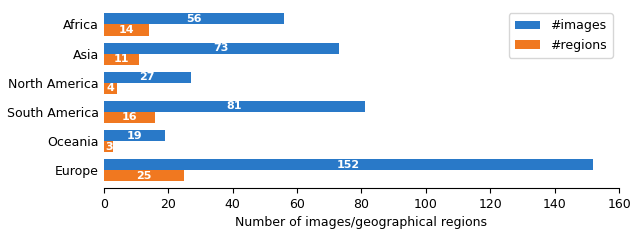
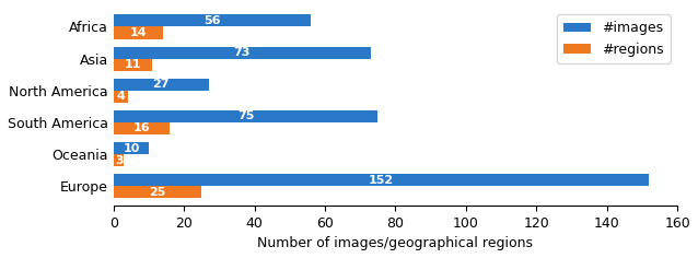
#images/South America: 81 -> 75
#images/Oceania: 19 -> 10
